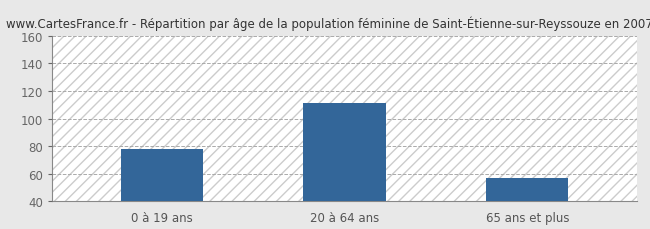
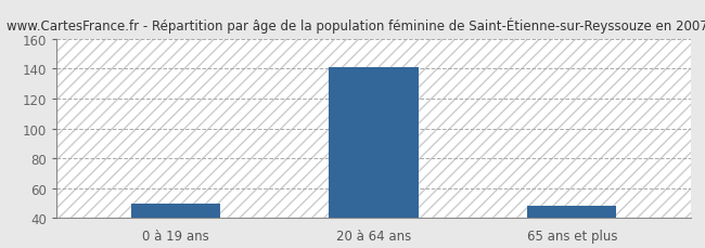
0 à 19 ans: 78 -> 50
20 à 64 ans: 111 -> 141
65 ans et plus: 57 -> 48
